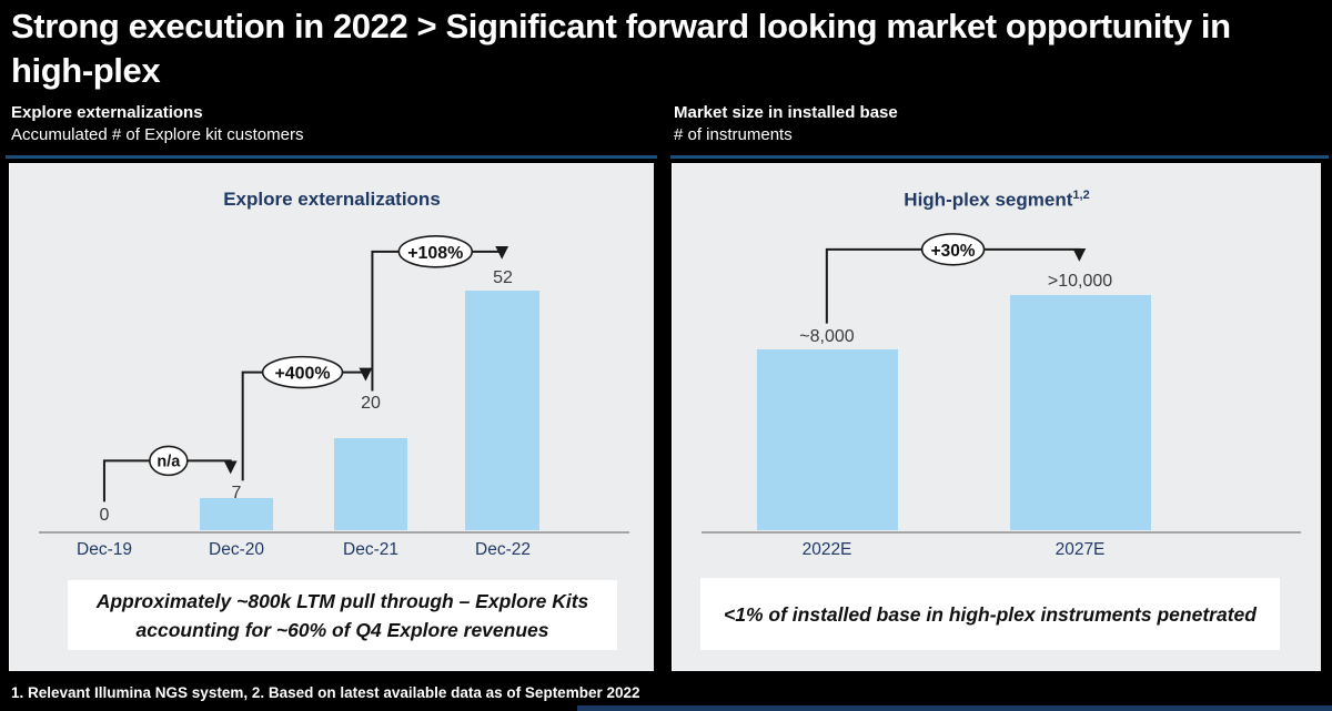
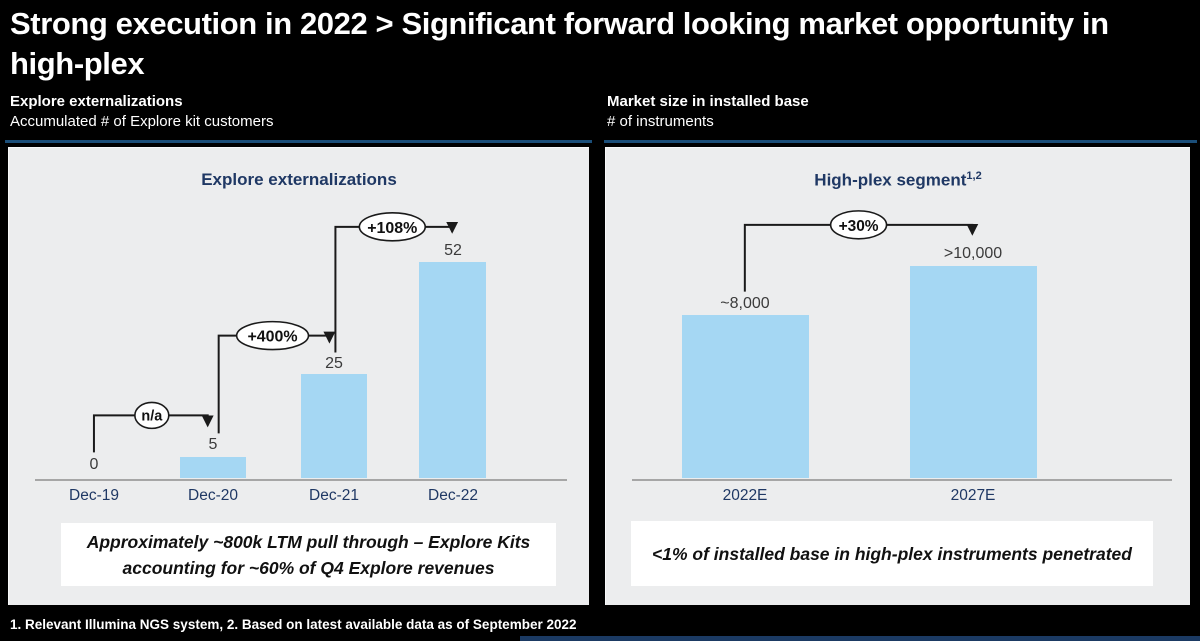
Explore externalizations/Dec-20: 7 -> 5
Explore externalizations/Dec-21: 20 -> 25
